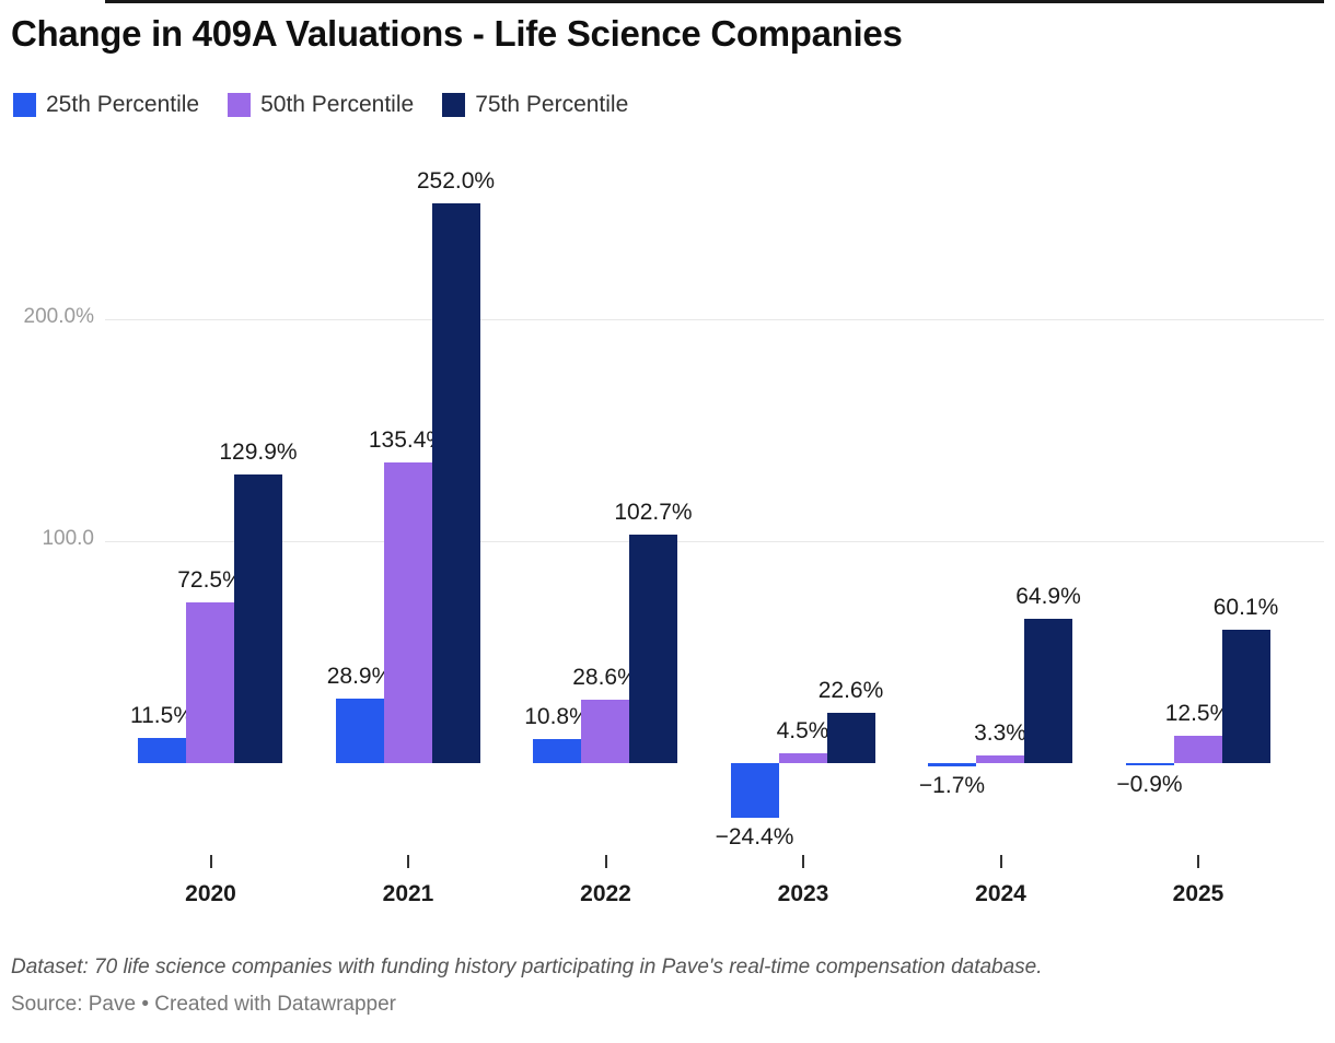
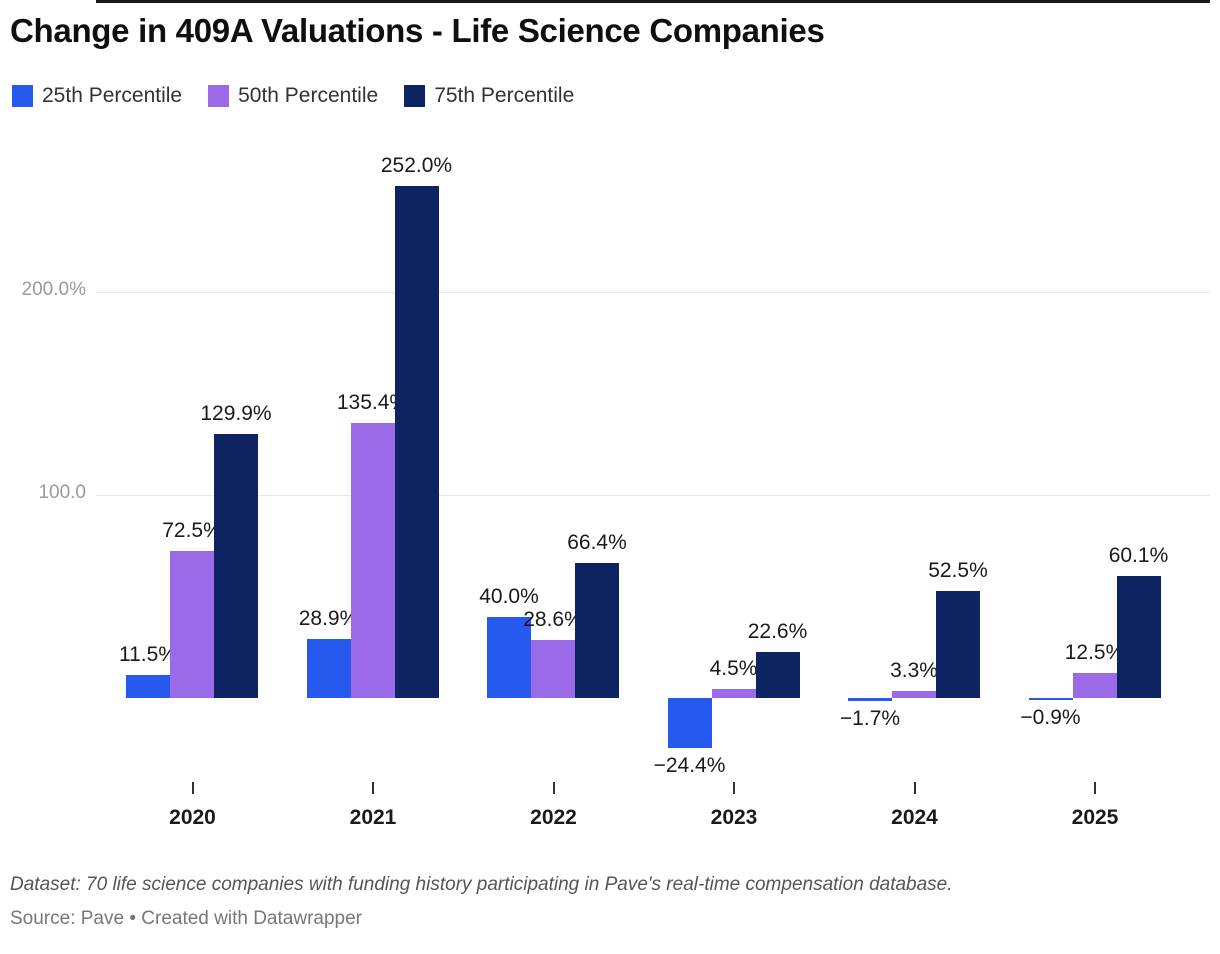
25th Percentile/2022: 10.8% -> 40.0%
75th Percentile/2022: 102.7% -> 66.4%
75th Percentile/2024: 64.9% -> 52.5%
